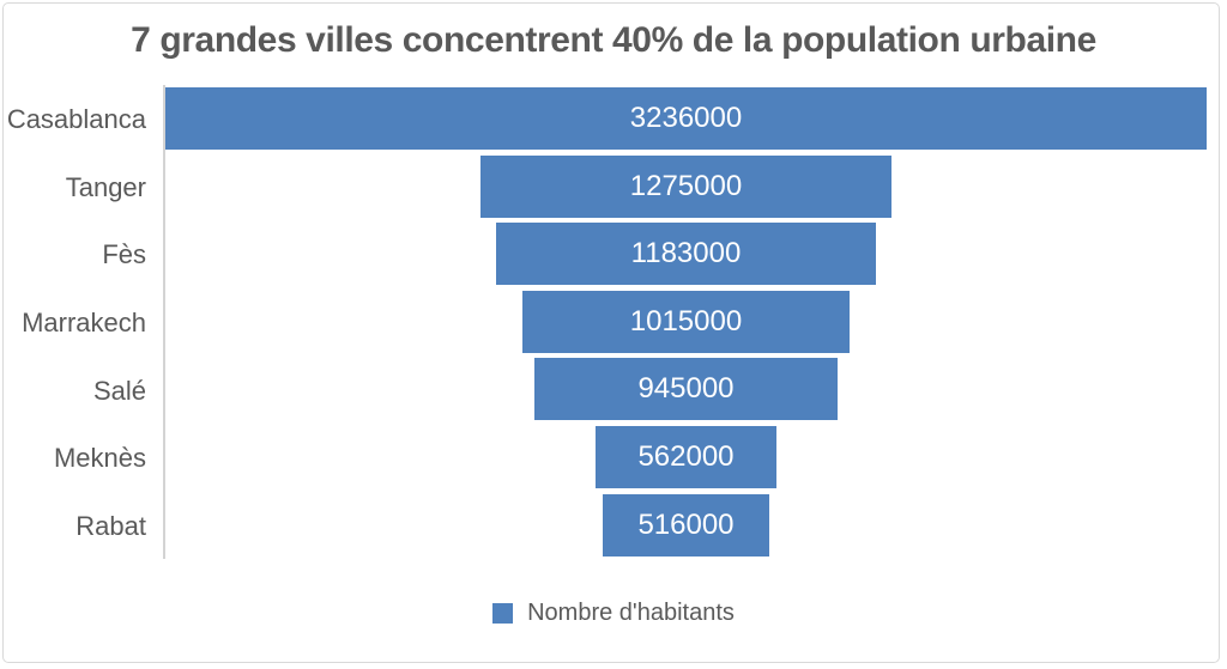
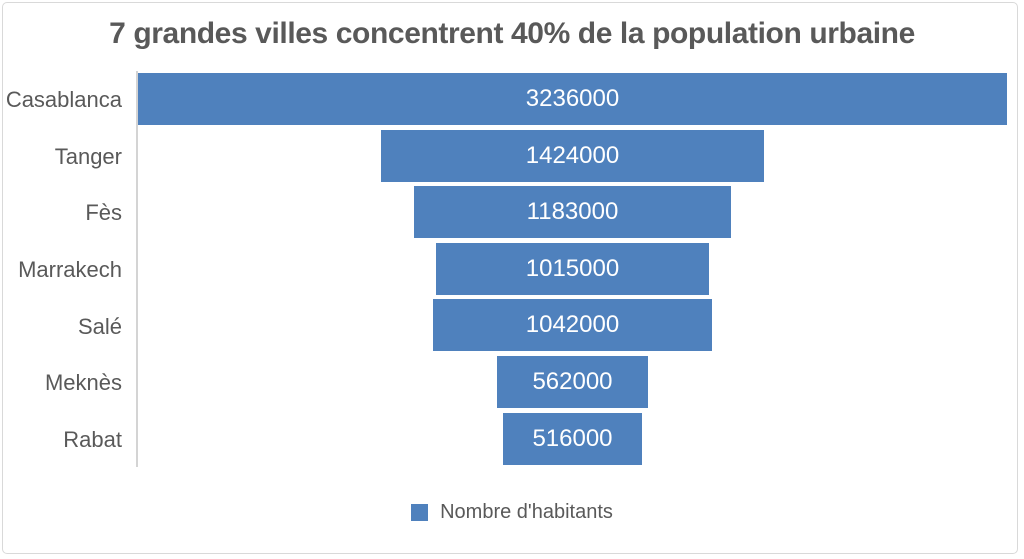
Tanger: 1275000 -> 1424000
Salé: 945000 -> 1042000
